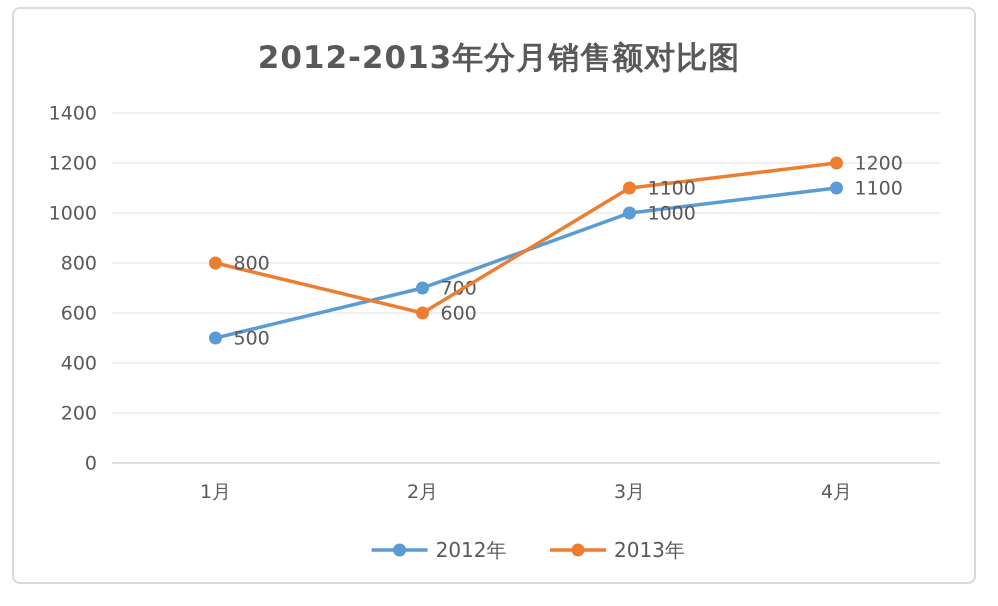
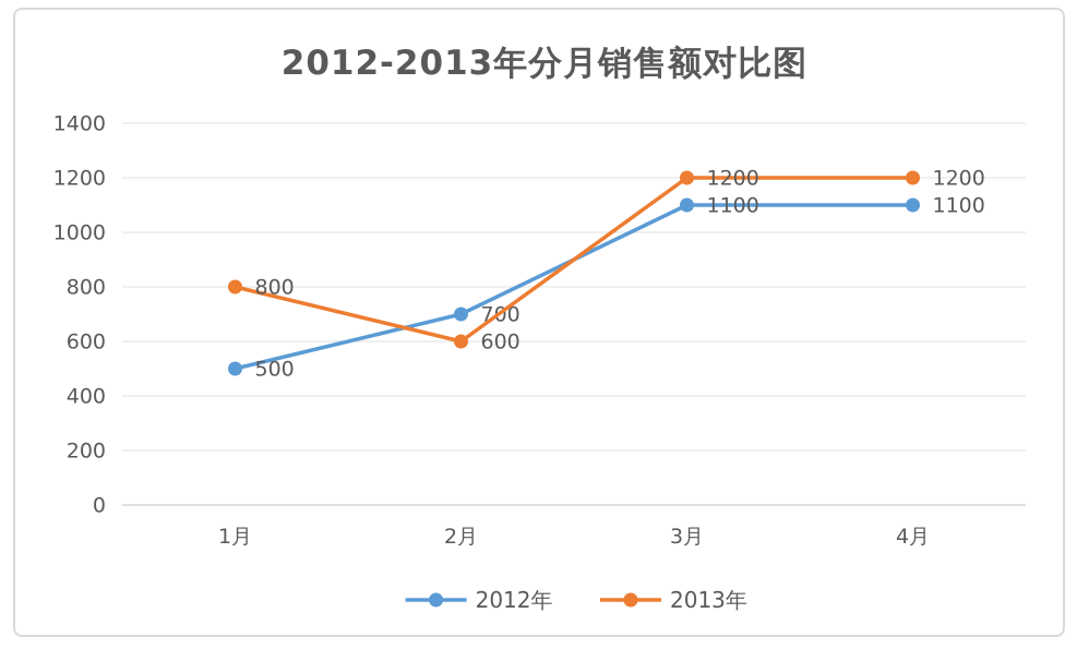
2012年/3月: 1000 -> 1100
2013年/3月: 1100 -> 1200
